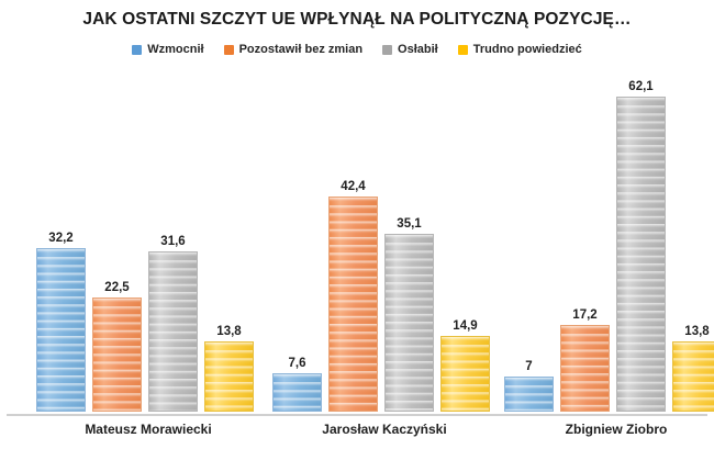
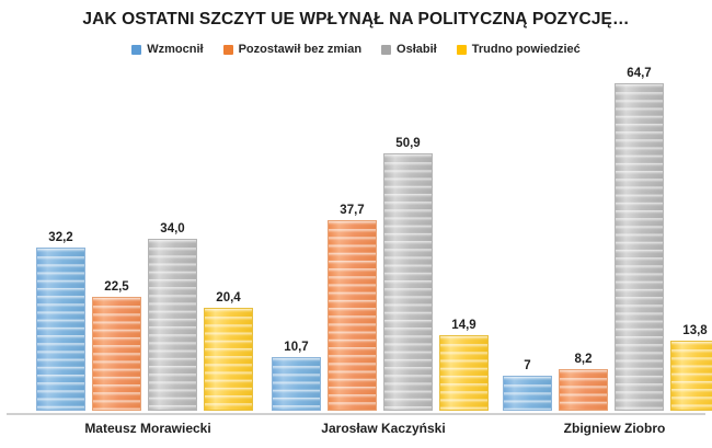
Osłabił/Mateusz Morawiecki: 31,6 -> 34,0
Trudno powiedzieć/Mateusz Morawiecki: 13,8 -> 20,4
Wzmocnił/Jarosław Kaczyński: 7,6 -> 10,7
Pozostawił bez zmian/Jarosław Kaczyński: 42,4 -> 37,7
Osłabił/Jarosław Kaczyński: 35,1 -> 50,9
Pozostawił bez zmian/Zbigniew Ziobro: 17,2 -> 8,2
Osłabił/Zbigniew Ziobro: 62,1 -> 64,7
